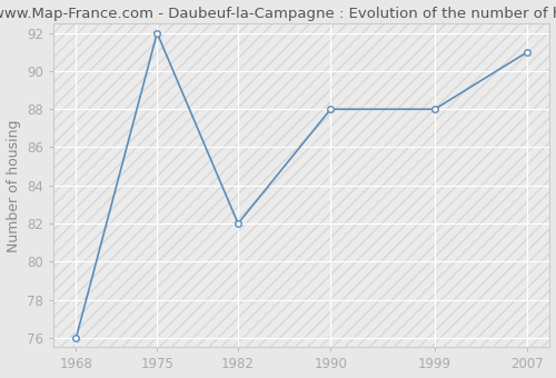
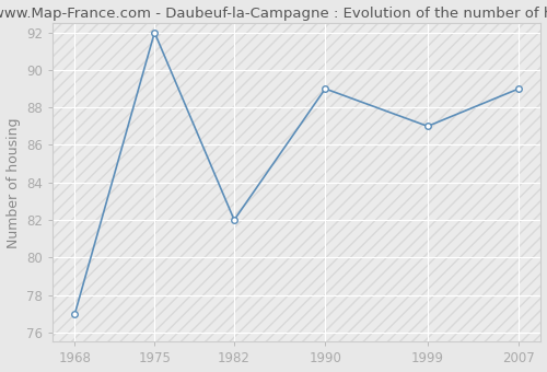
1968: 76 -> 77
1990: 88 -> 89
1999: 88 -> 87
2007: 91 -> 89
